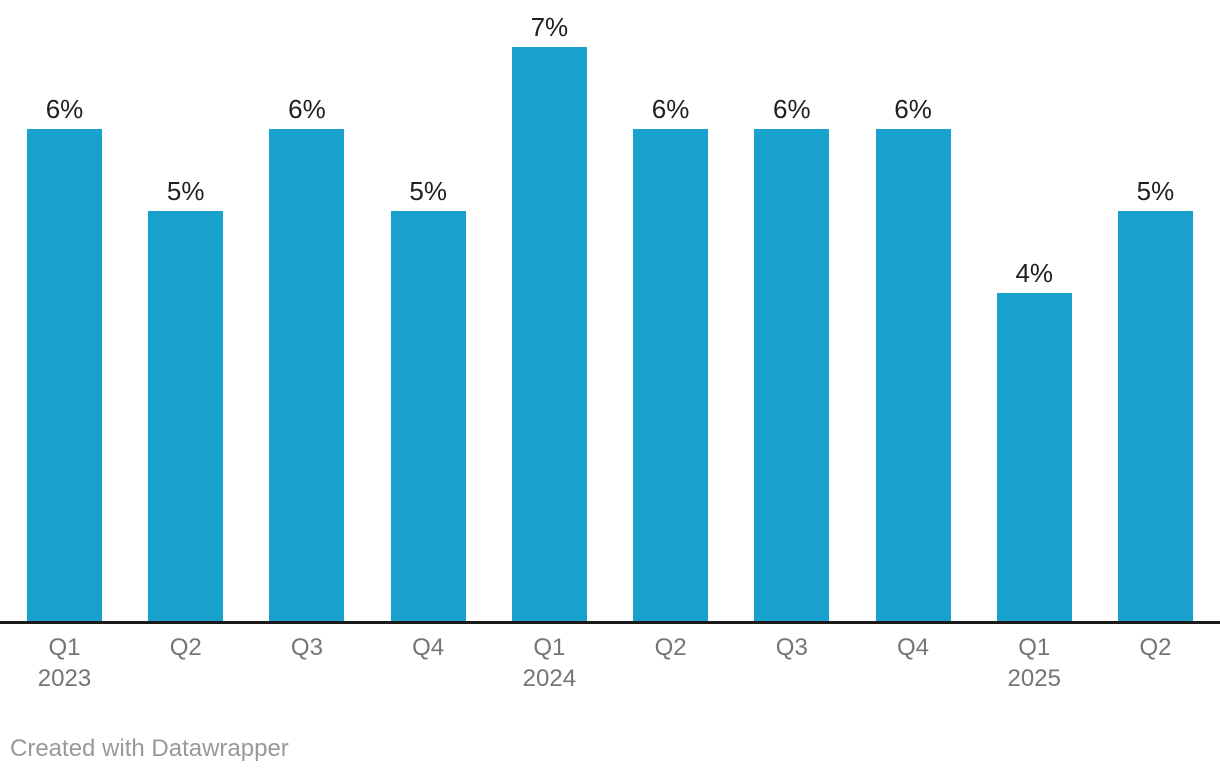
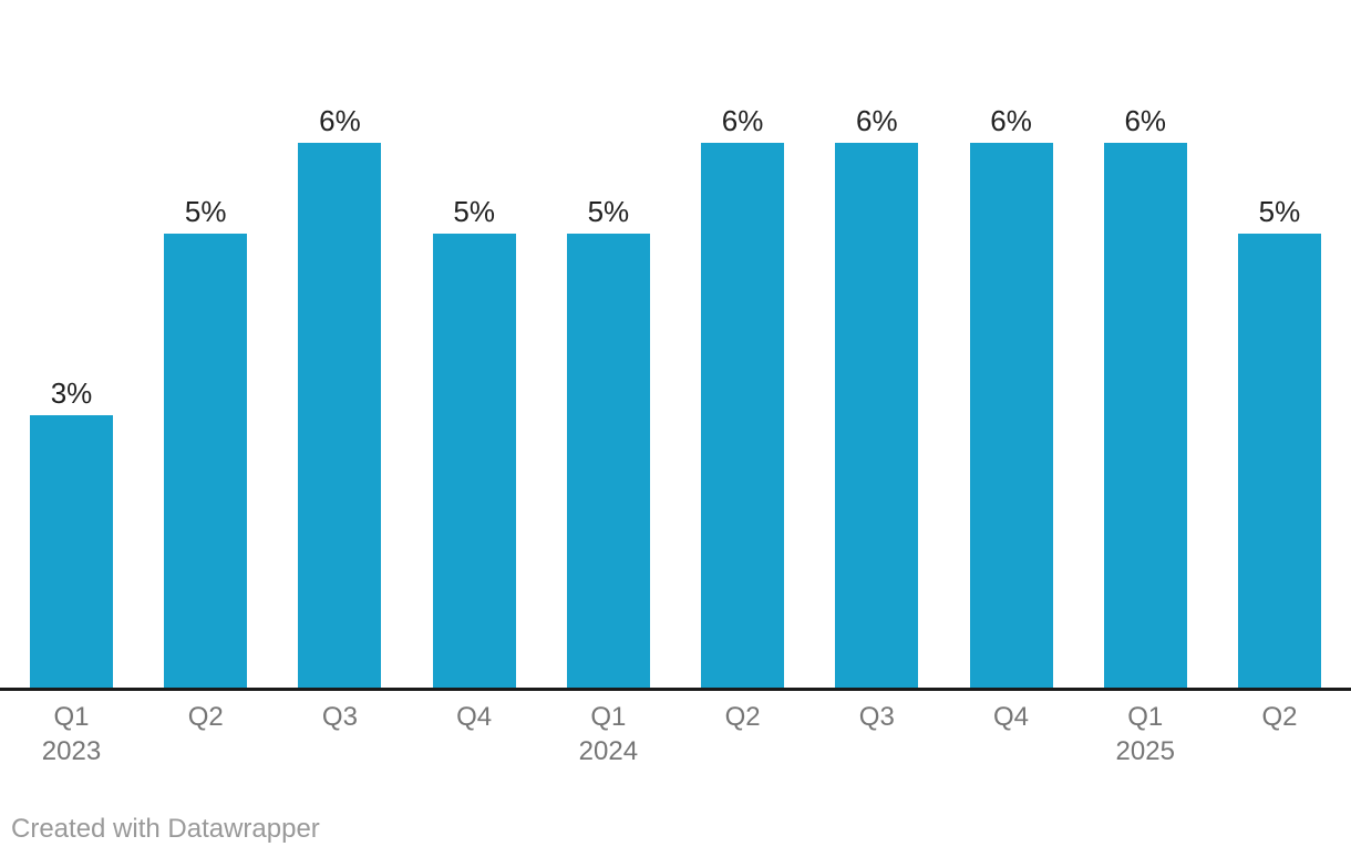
Q1 2023: 6% -> 3%
Q1 2024: 7% -> 5%
Q1 2025: 4% -> 6%
